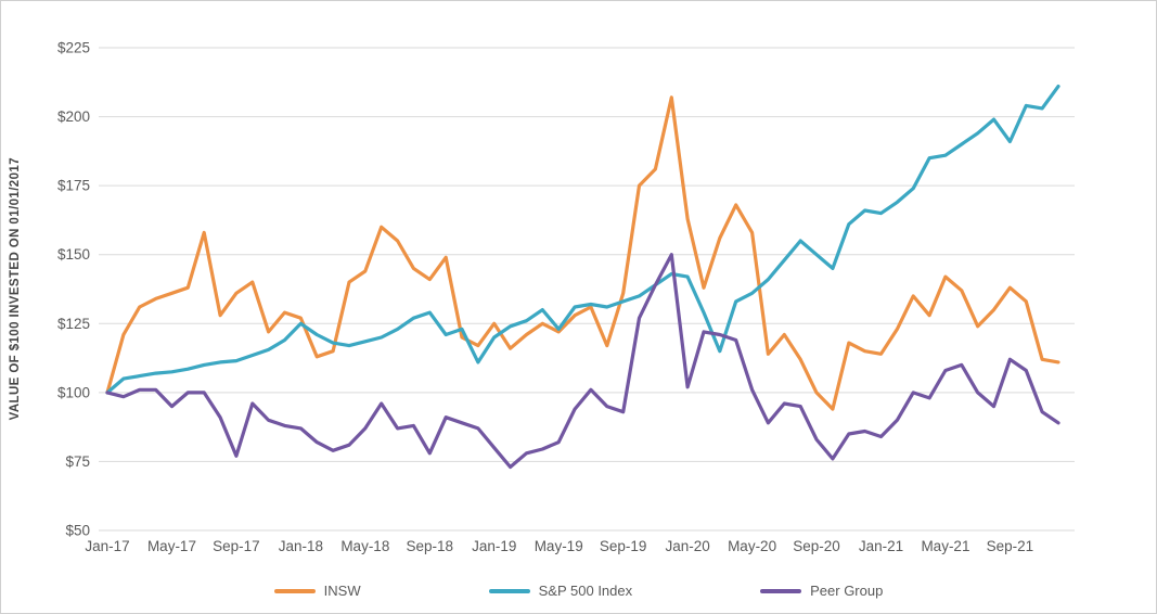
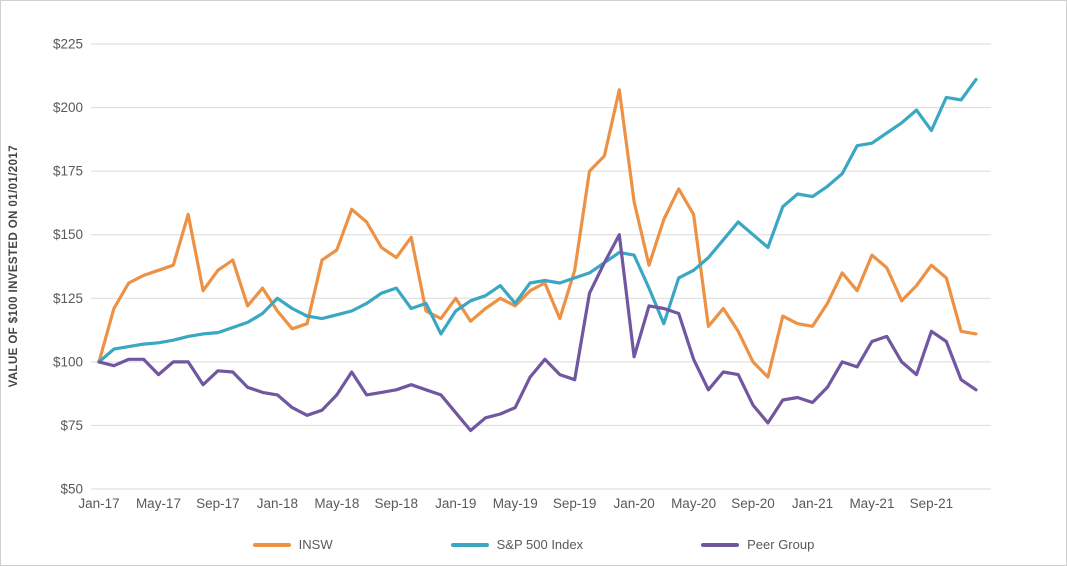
Peer Group/Sep-17: $77 -> $96
INSW/Jan-18: $127 -> $120
Peer Group/Sep-18: $78 -> $89
